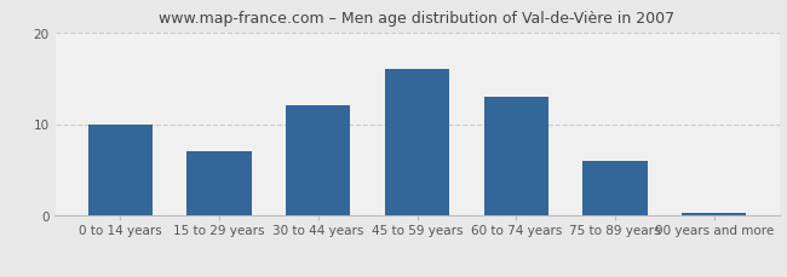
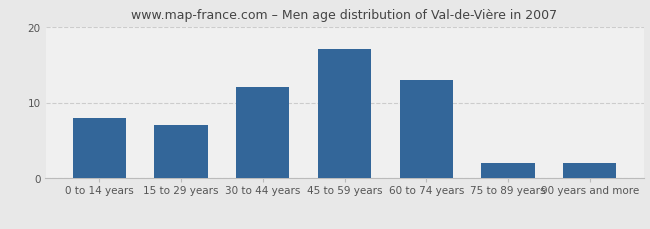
0 to 14 years: 10.0 -> 8.0
45 to 59 years: 16.0 -> 17.0
75 to 89 years: 6.0 -> 2.0
90 years and more: 0.3 -> 2.0
